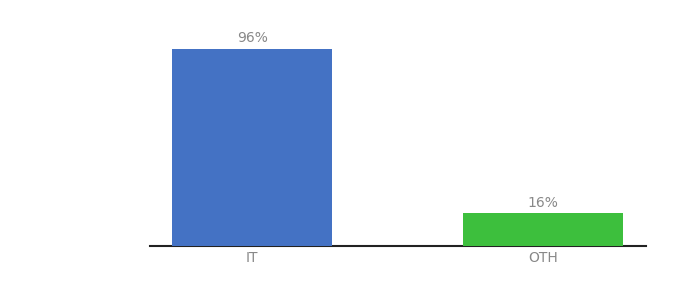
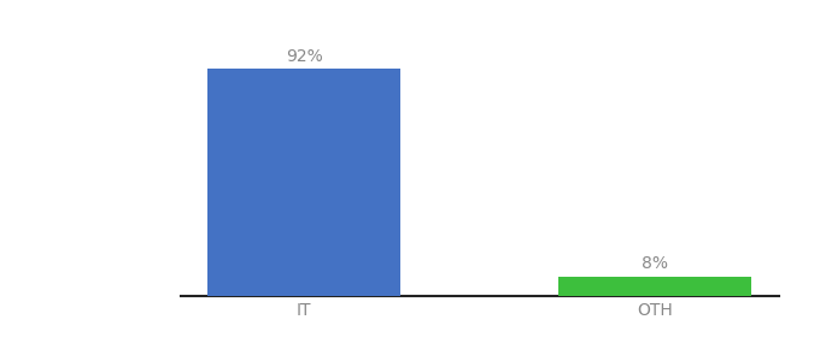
IT: 96% -> 92%
OTH: 16% -> 8%
